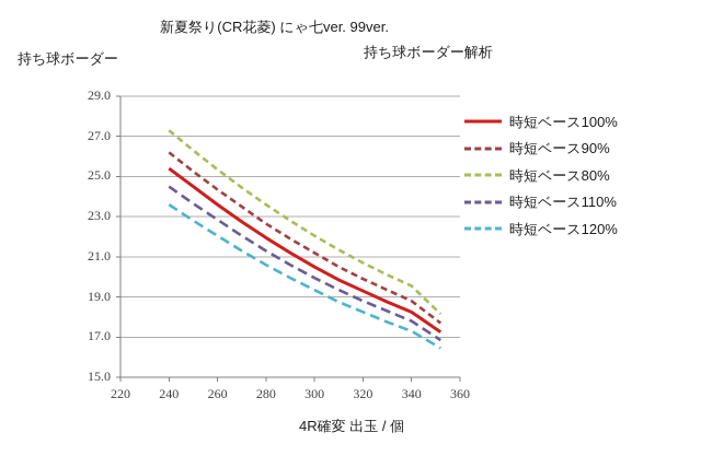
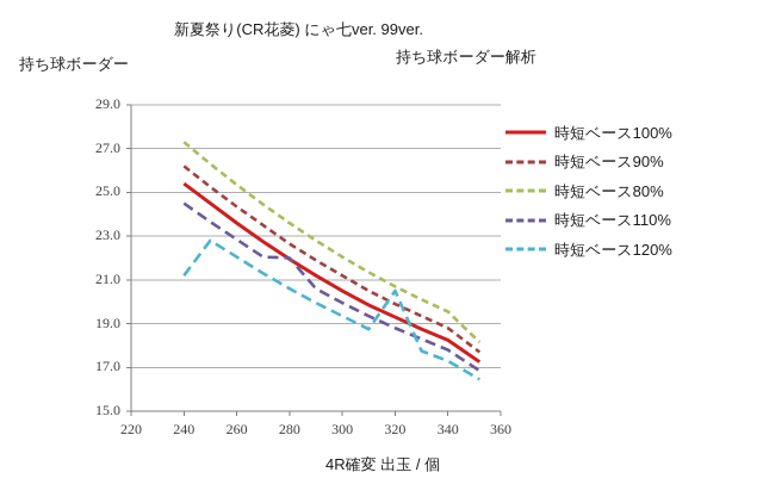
時短ベース120%/240: 23.6 -> 21.2
時短ベース110%/280: 21.3 -> 22.0
時短ベース120%/320: 18.2 -> 20.5
